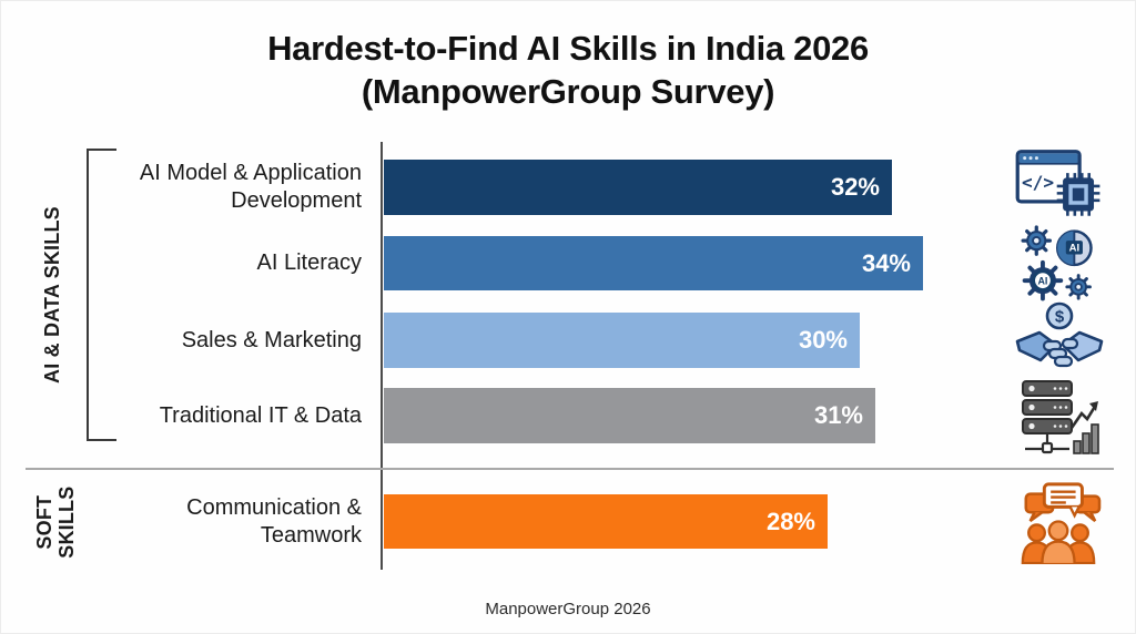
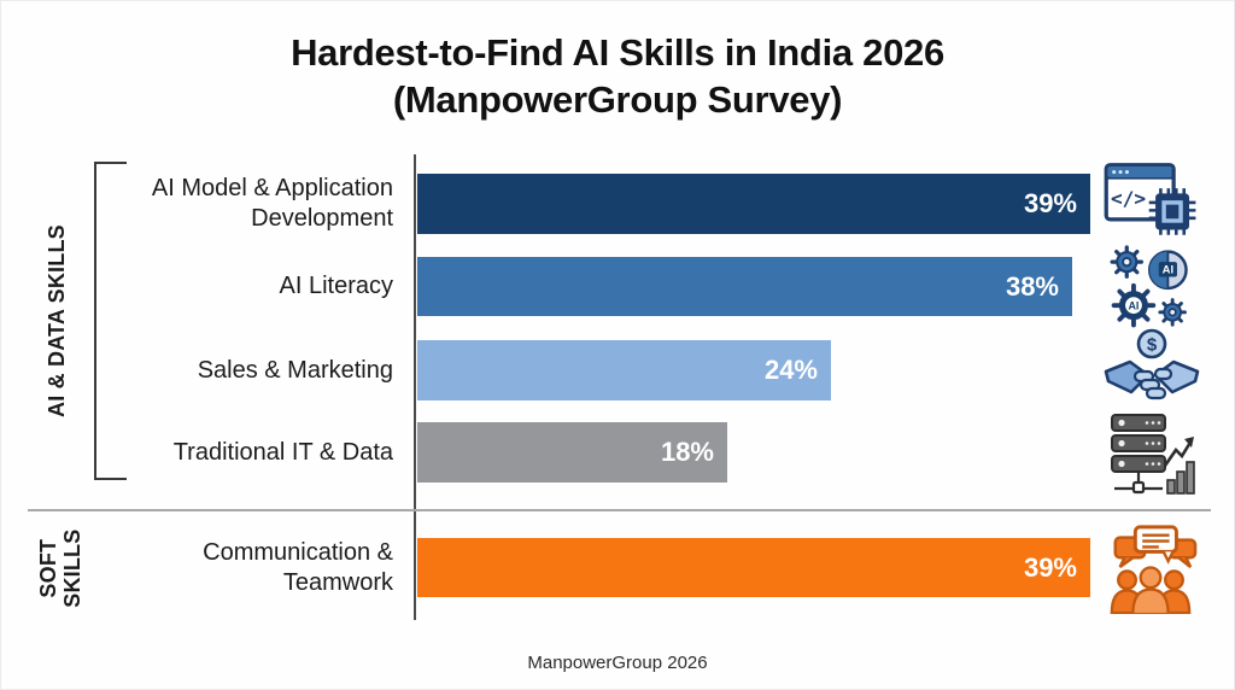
AI Model & Application Development: 32% -> 39%
AI Literacy: 34% -> 38%
Sales & Marketing: 30% -> 24%
Traditional IT & Data: 31% -> 18%
Communication & Teamwork: 28% -> 39%
